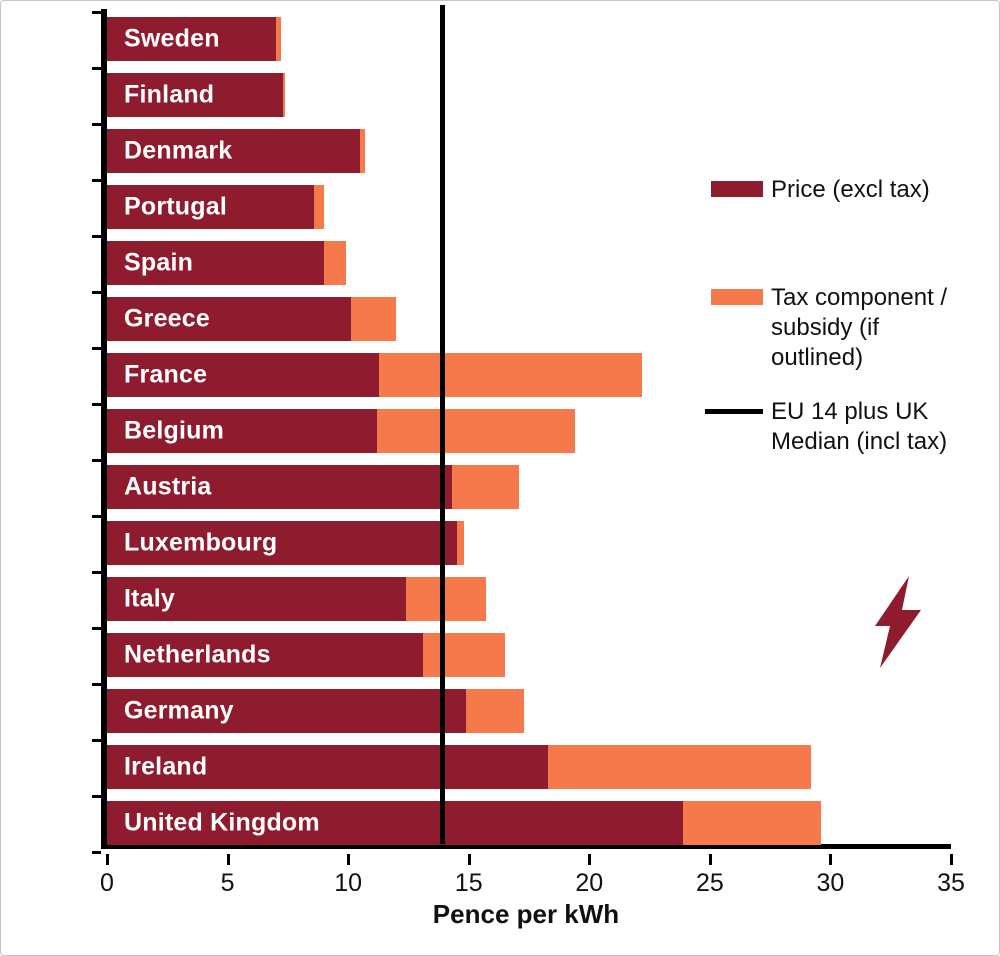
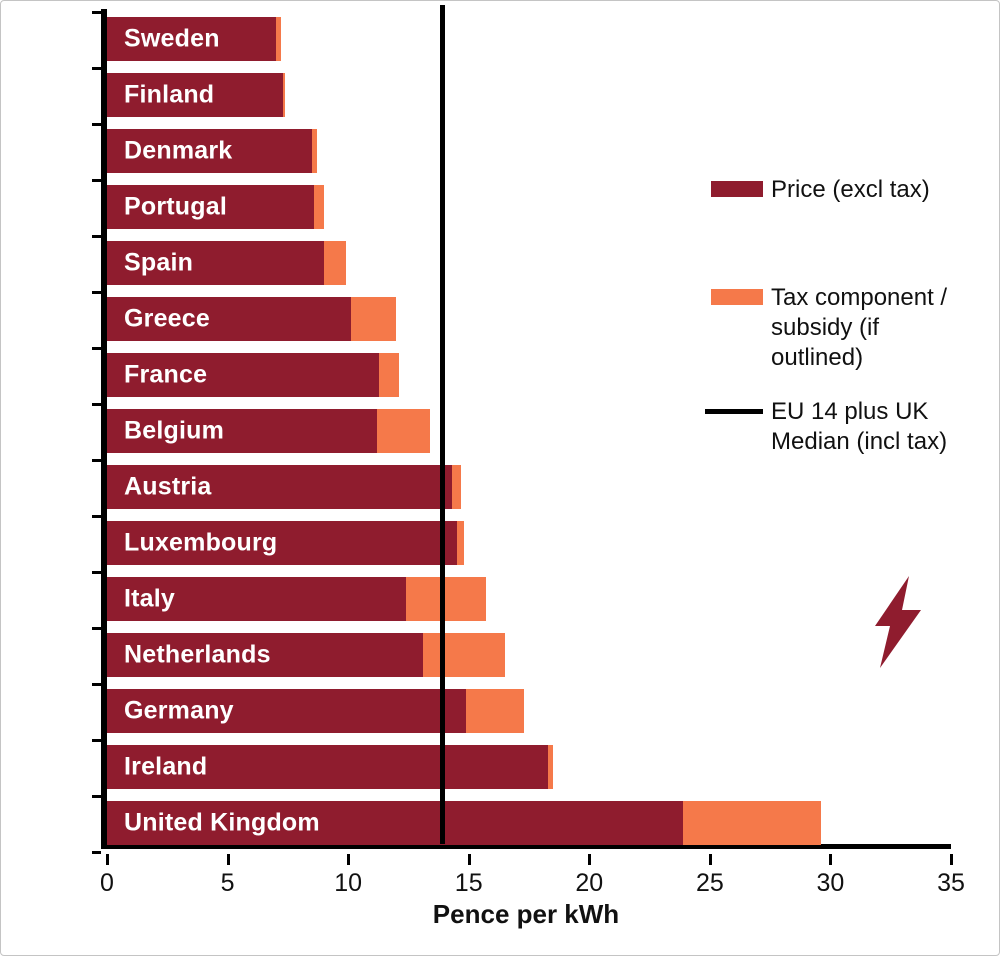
Price (excl tax)/Denmark: 10.5 -> 8.5
Tax component / subsidy (if outlined)/France: 10.9 -> 0.8
Tax component / subsidy (if outlined)/Belgium: 8.2 -> 2.2
Tax component / subsidy (if outlined)/Austria: 2.8 -> 0.4
Tax component / subsidy (if outlined)/Ireland: 10.9 -> 0.2
